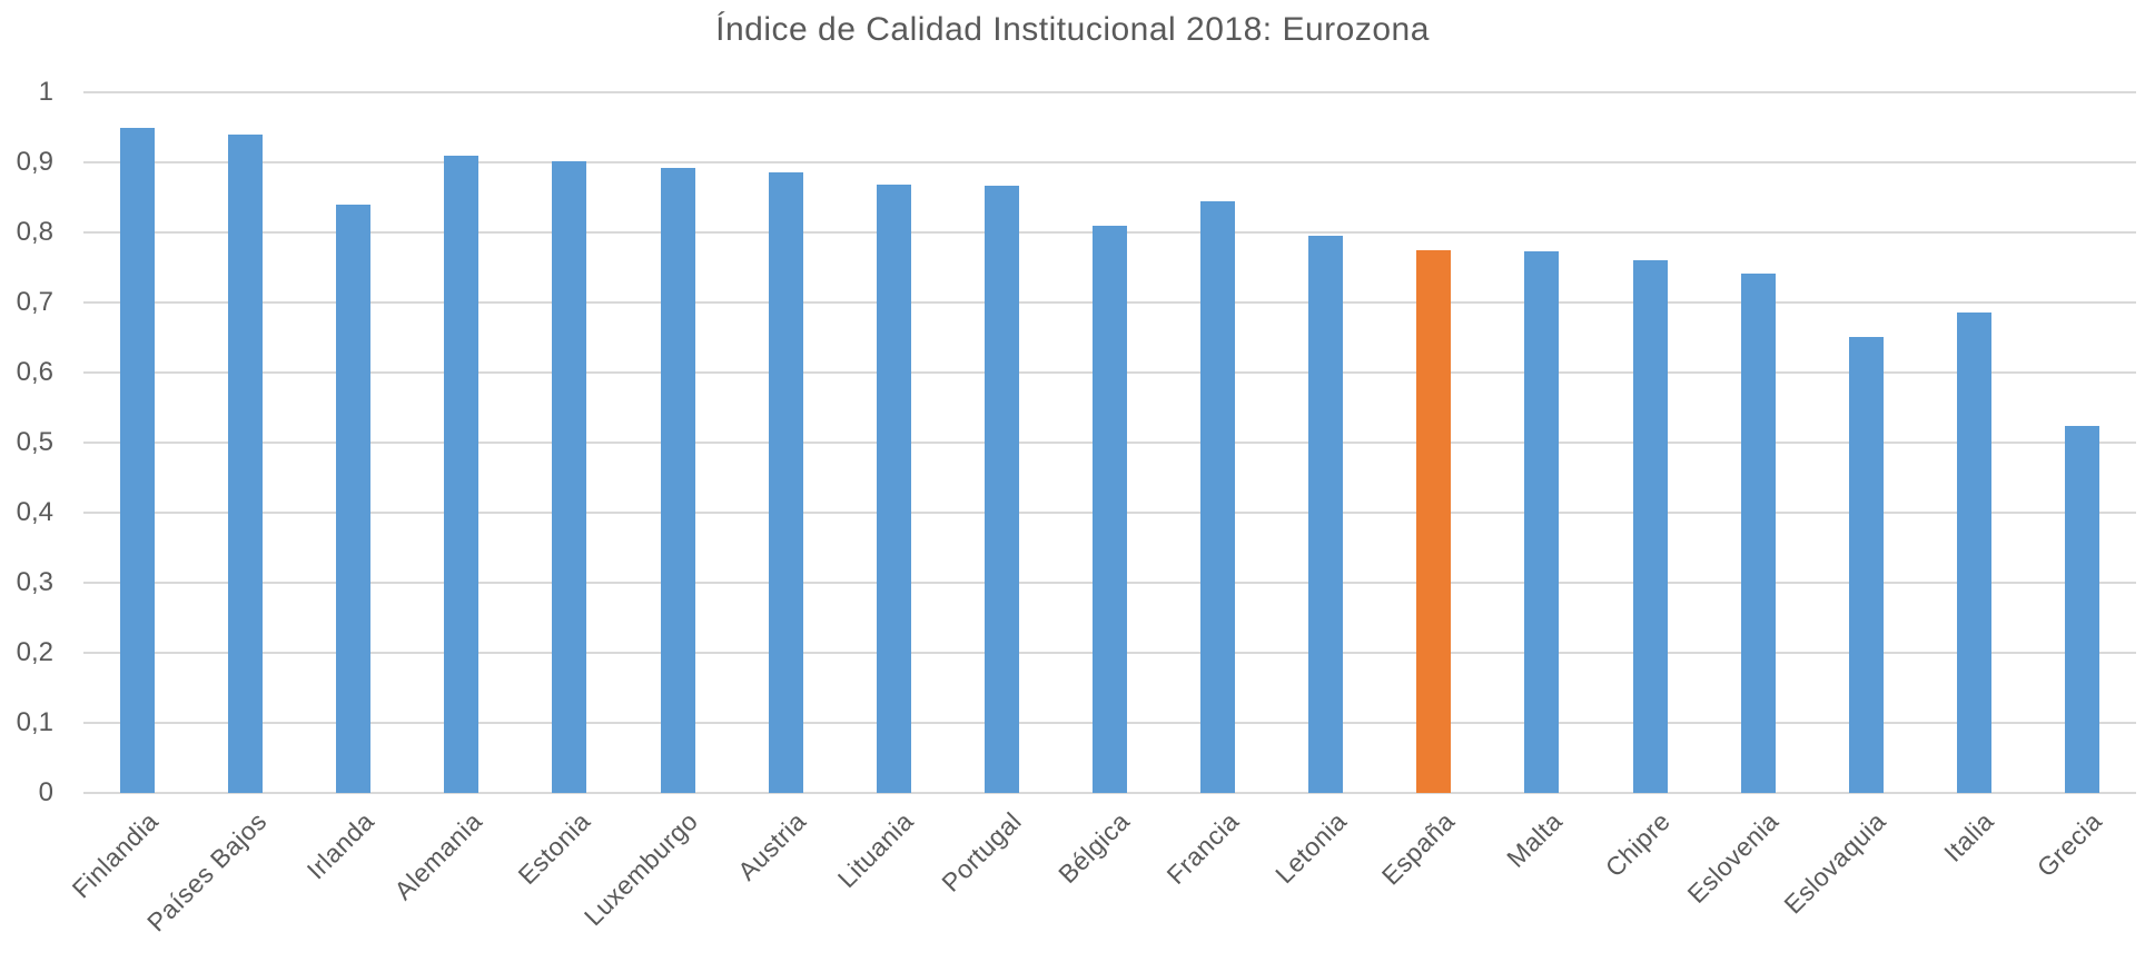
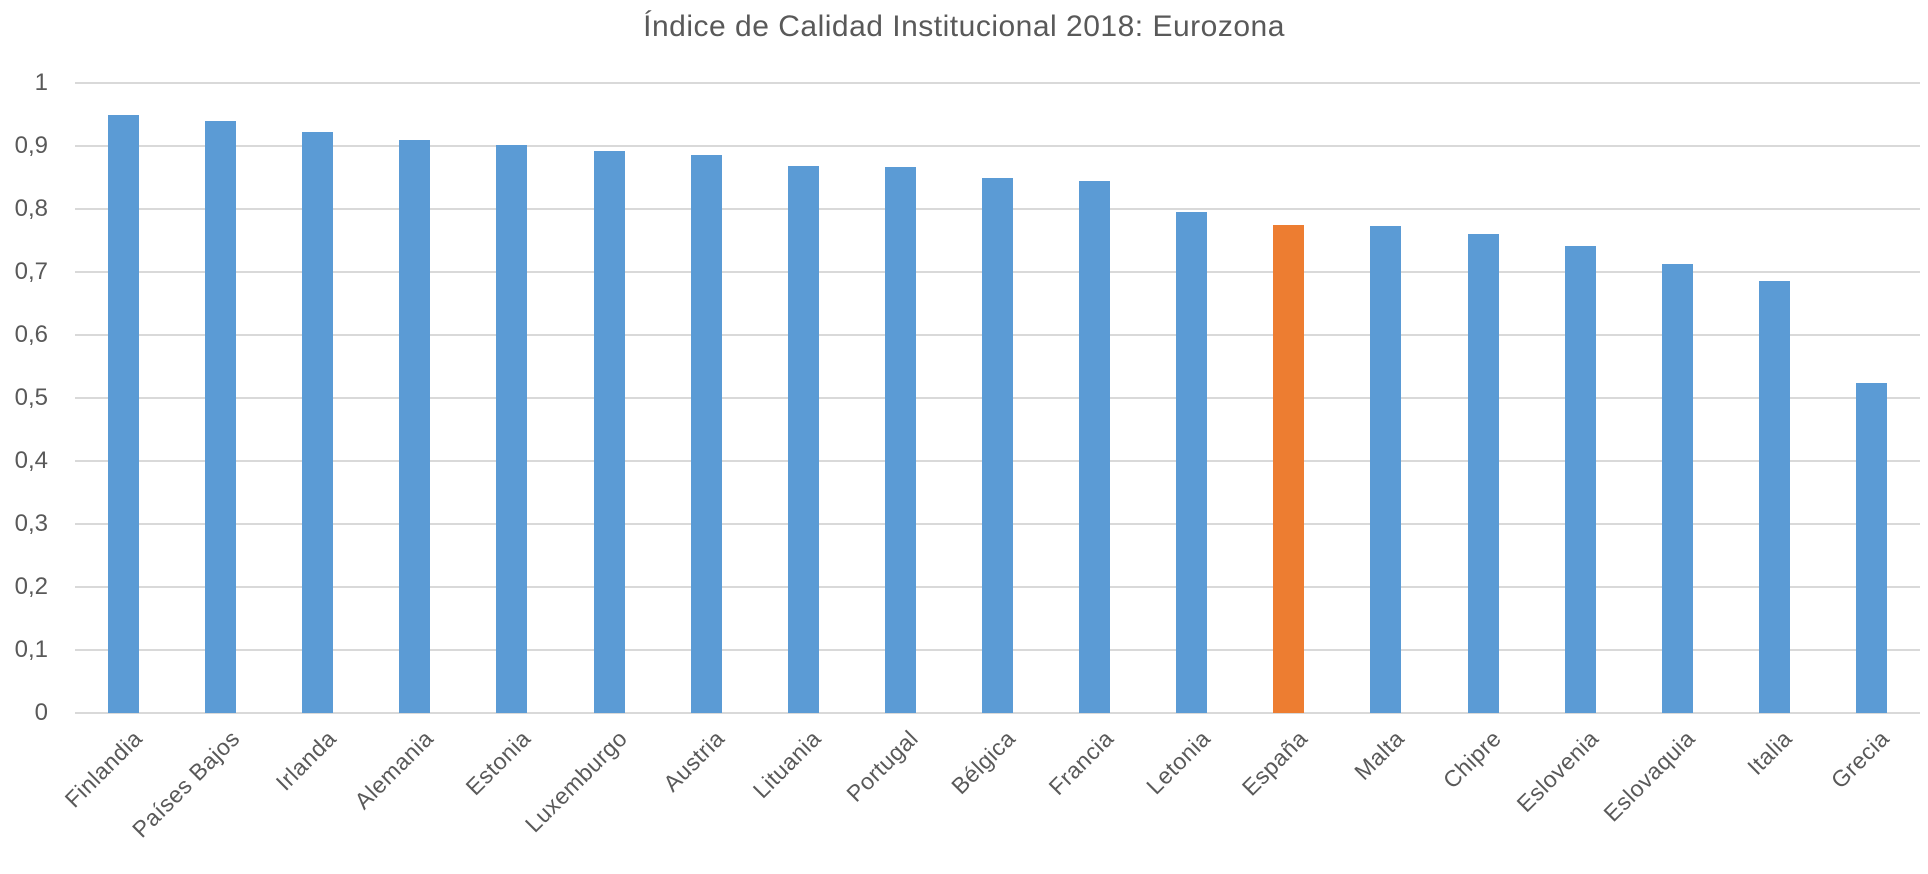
Irlanda: 0,84 -> 0,92
Bélgica: 0,81 -> 0,85
Eslovaquia: 0,65 -> 0,71
